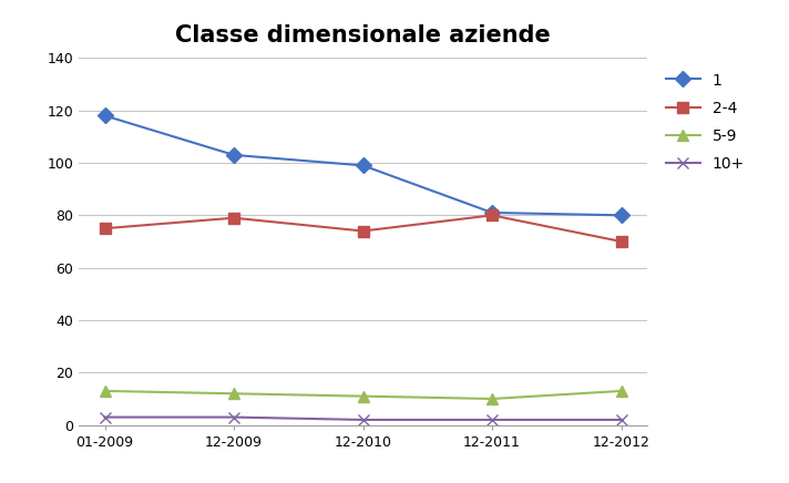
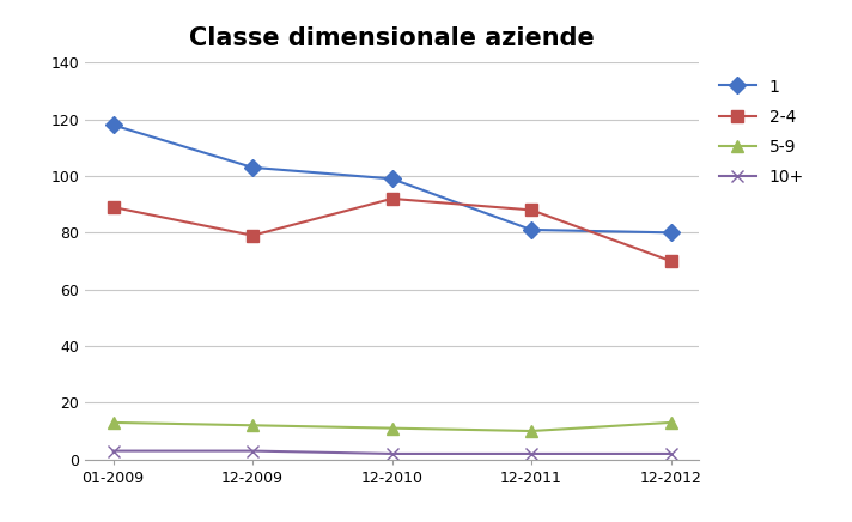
2-4/01-2009: 75 -> 89
2-4/12-2010: 74 -> 92
2-4/12-2011: 80 -> 88
